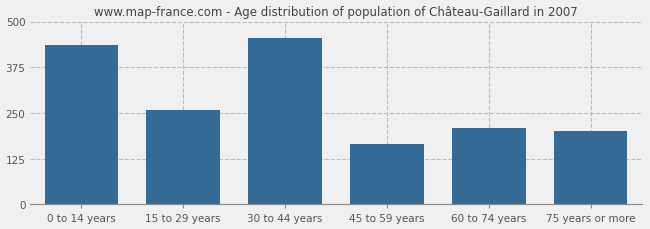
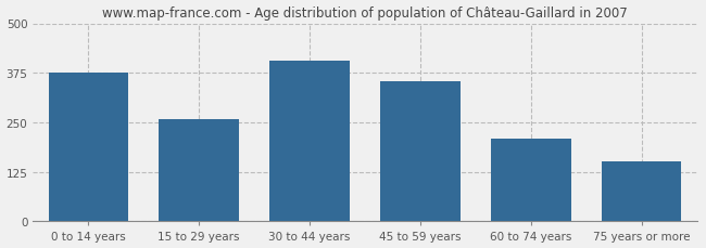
0 to 14 years: 435 -> 376
30 to 44 years: 455 -> 405
45 to 59 years: 165 -> 355
75 years or more: 200 -> 152
